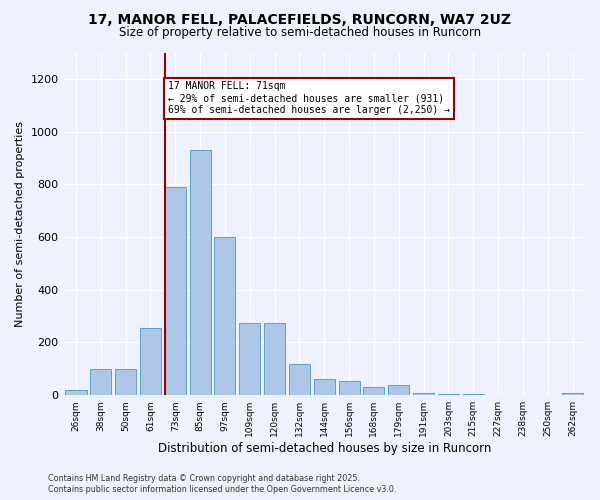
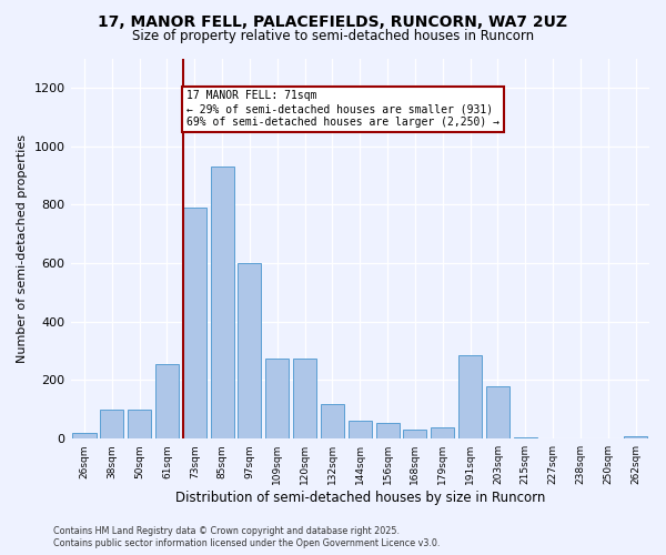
191sqm: 10 -> 285
203sqm: 5 -> 180
